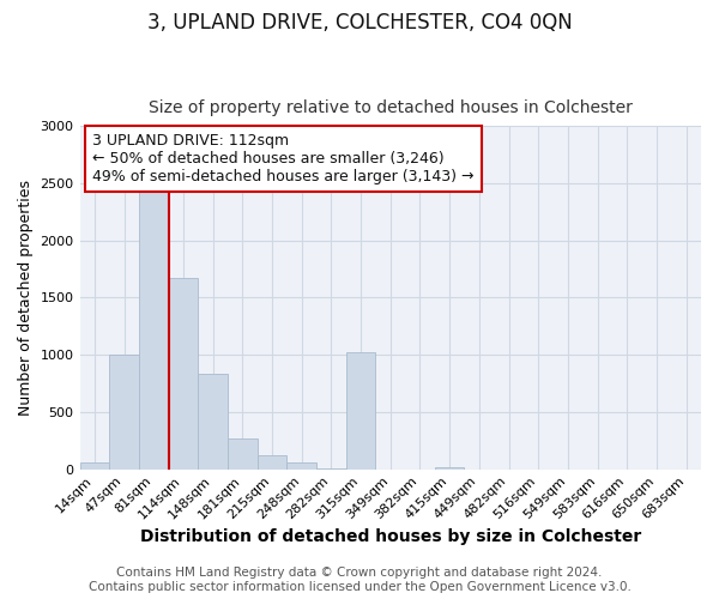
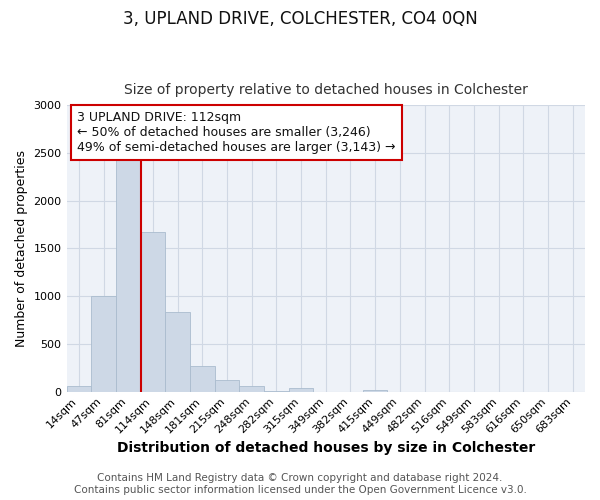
315sqm: 1020 -> 40
